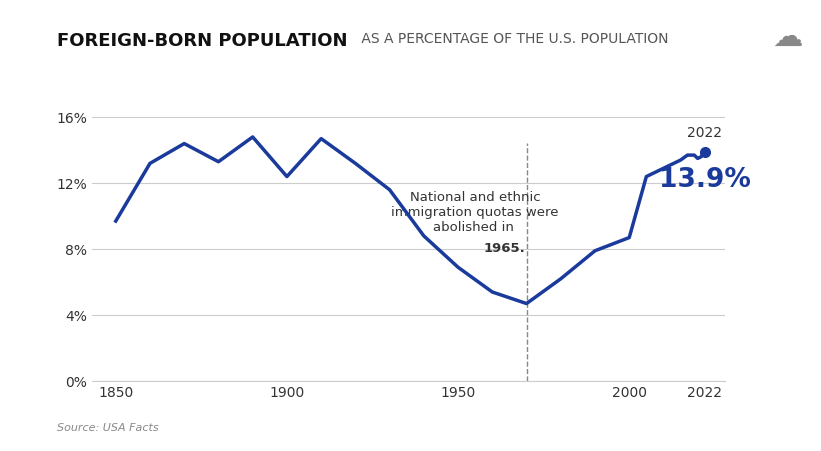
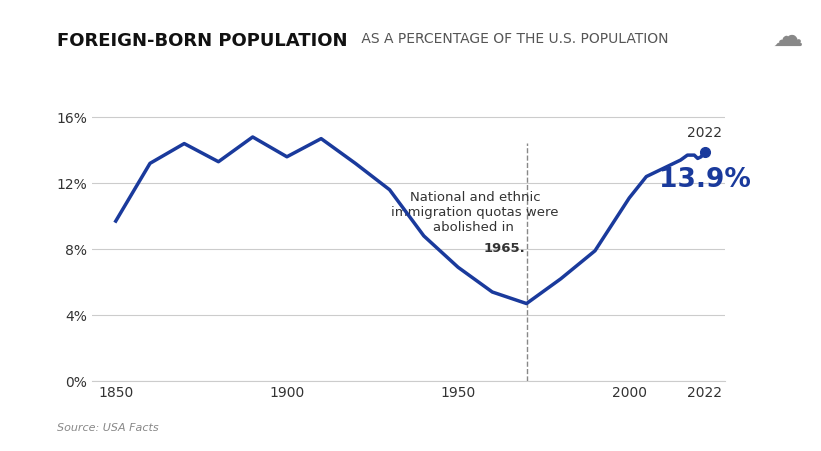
1900: 12.4% -> 13.6%
2000: 8.7% -> 11.1%
